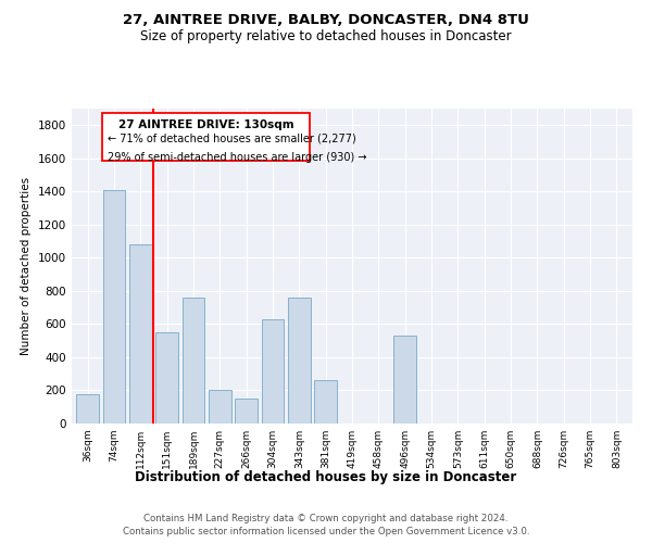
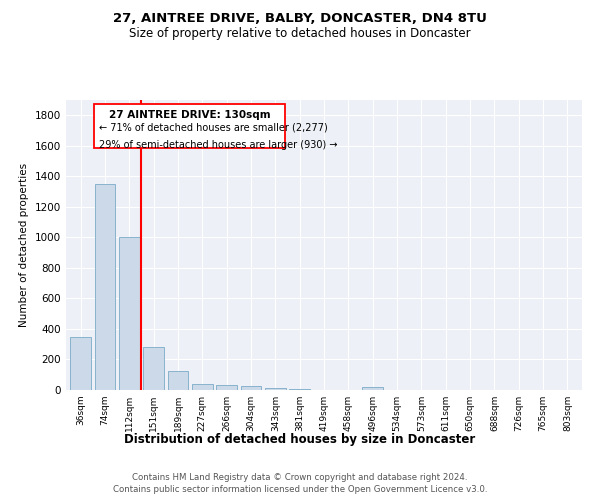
36sqm: 180 -> 350
74sqm: 1410 -> 1350
112sqm: 1080 -> 1000
151sqm: 550 -> 280
189sqm: 760 -> 120
227sqm: 200 -> 40
266sqm: 150 -> 40
304sqm: 630 -> 20
343sqm: 760 -> 20
381sqm: 260 -> 0
496sqm: 530 -> 20
